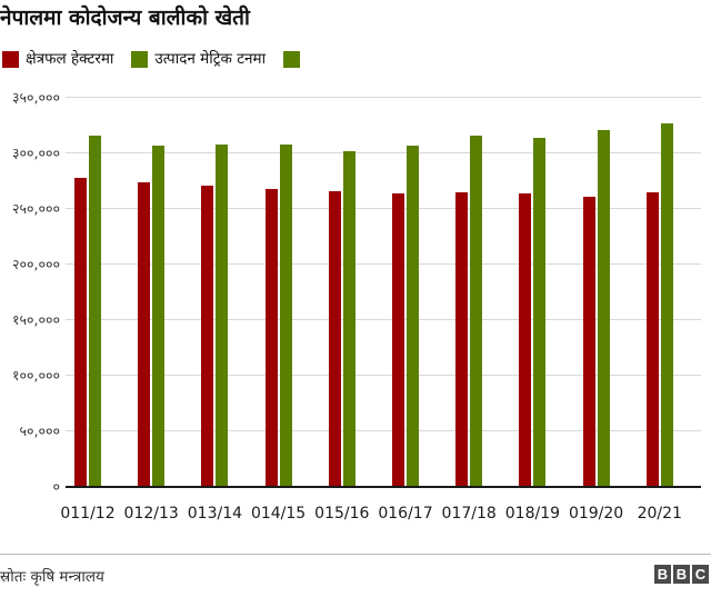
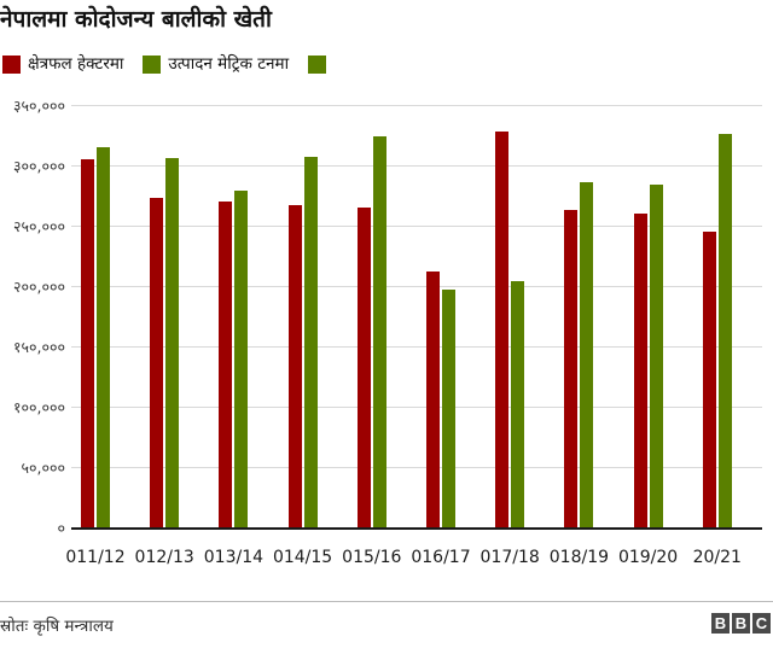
क्षेत्रफल हेक्टरमा/011/12: 278000 -> 306000
उत्पादन मेट्रिक टनमा/013/14: 308000 -> 280000
उत्पादन मेट्रिक टनमा/015/16: 302000 -> 325000
क्षेत्रफल हेक्टरमा/016/17: 264000 -> 213000
उत्पादन मेट्रिक टनमा/016/17: 307000 -> 198000
क्षेत्रफल हेक्टरमा/017/18: 265000 -> 329000
उत्पादन मेट्रिक टनमा/017/18: 316000 -> 205000
उत्पादन मेट्रिक टनमा/018/19: 314000 -> 287000
उत्पादन मेट्रिक टनमा/019/20: 321000 -> 285000
क्षेत्रफल हेक्टरमा/20/21: 265000 -> 246000
